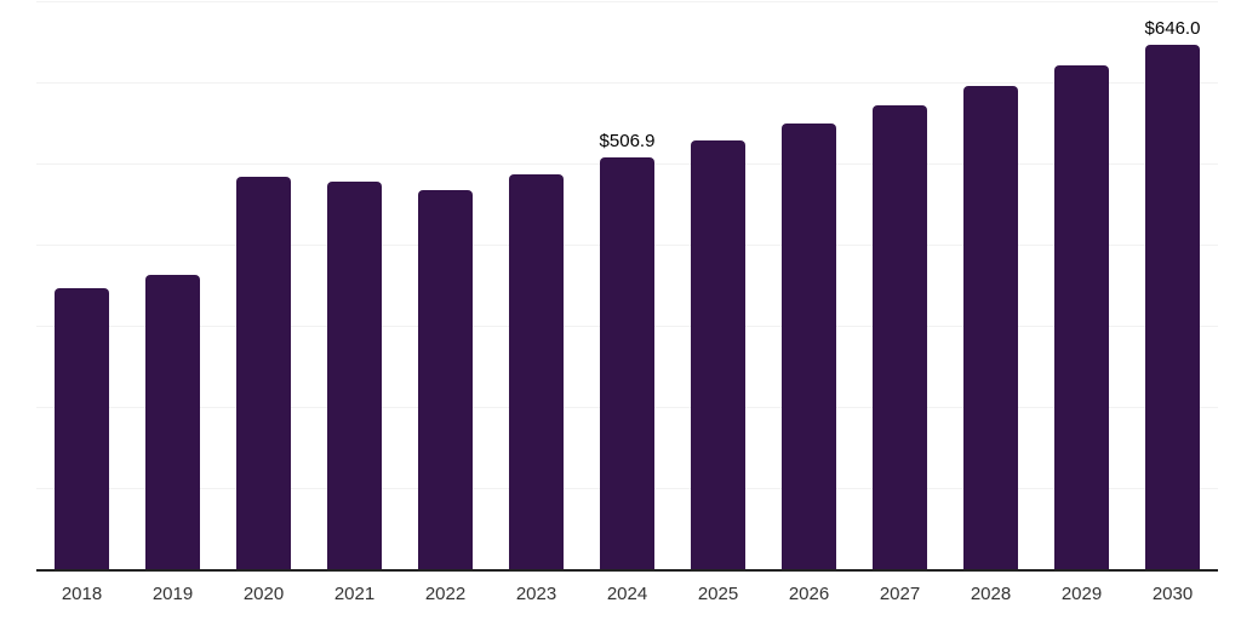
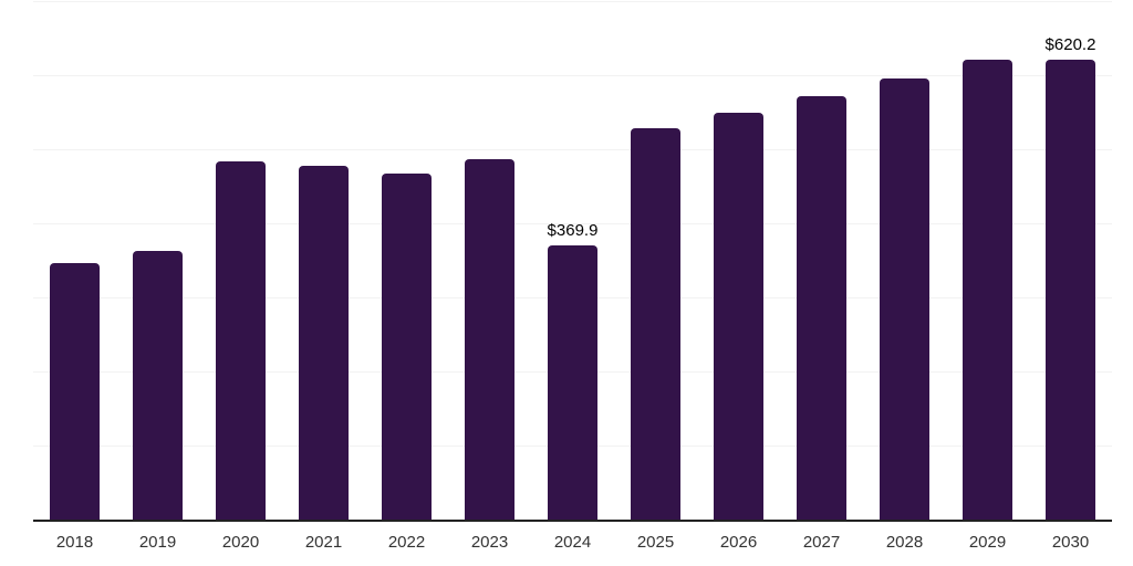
2024: $506.9 -> $369.9
2030: $646.0 -> $620.2
